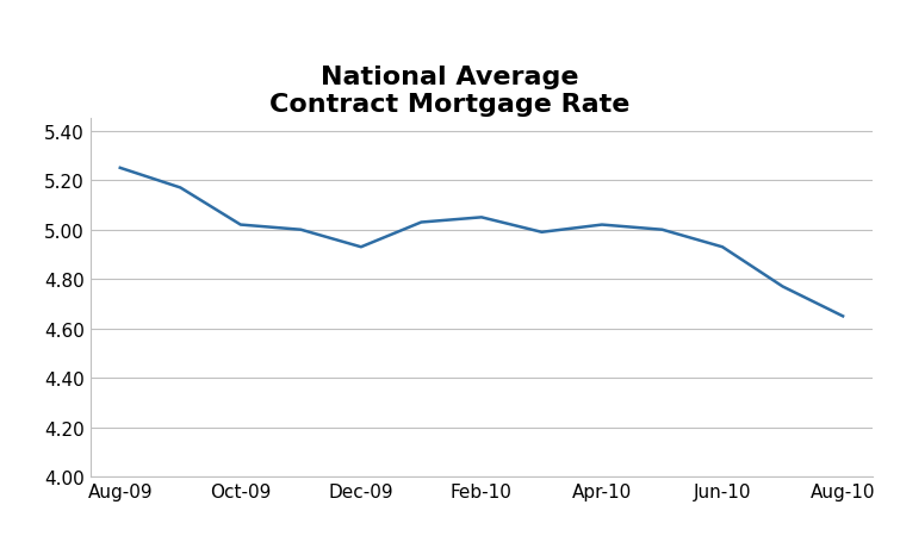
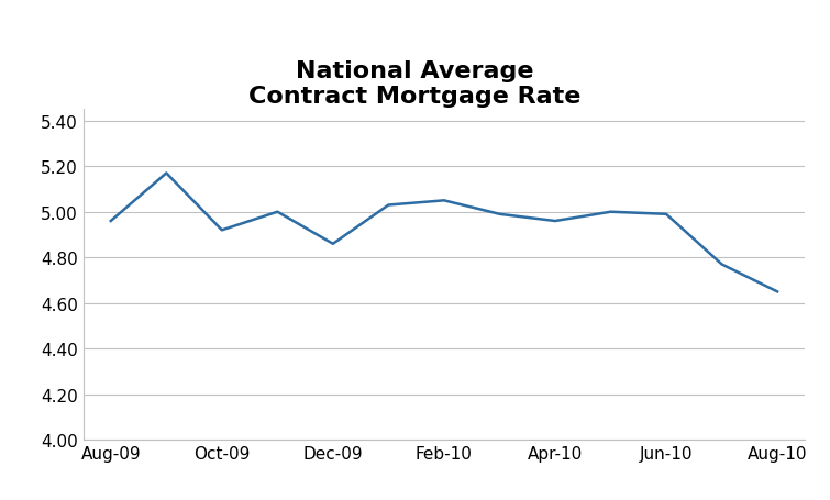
Aug-09: 5.25 -> 4.96
Oct-09: 5.02 -> 4.92
Dec-09: 4.93 -> 4.86
Apr-10: 5.02 -> 4.96
Jun-10: 4.93 -> 4.99
